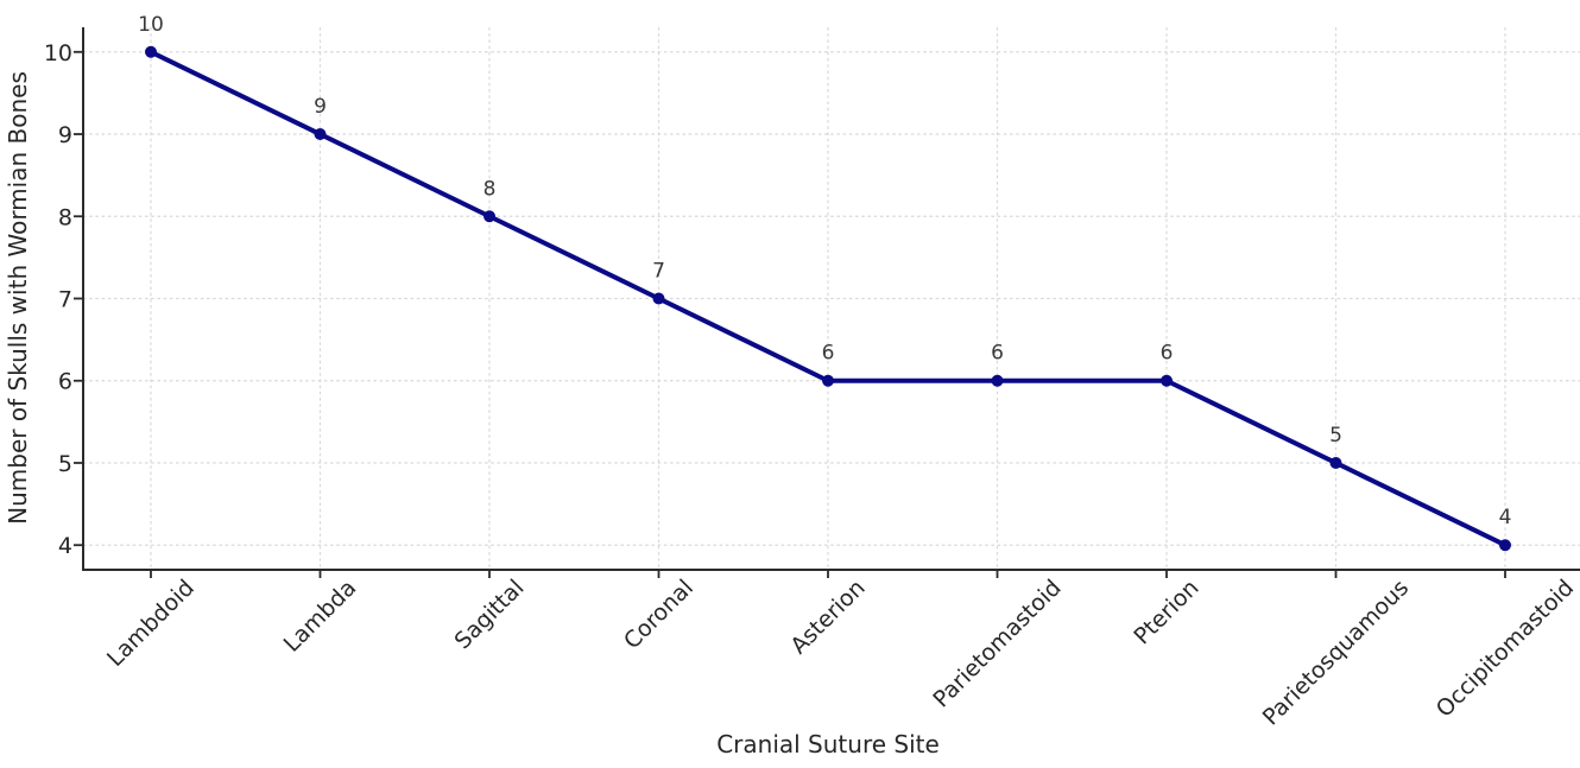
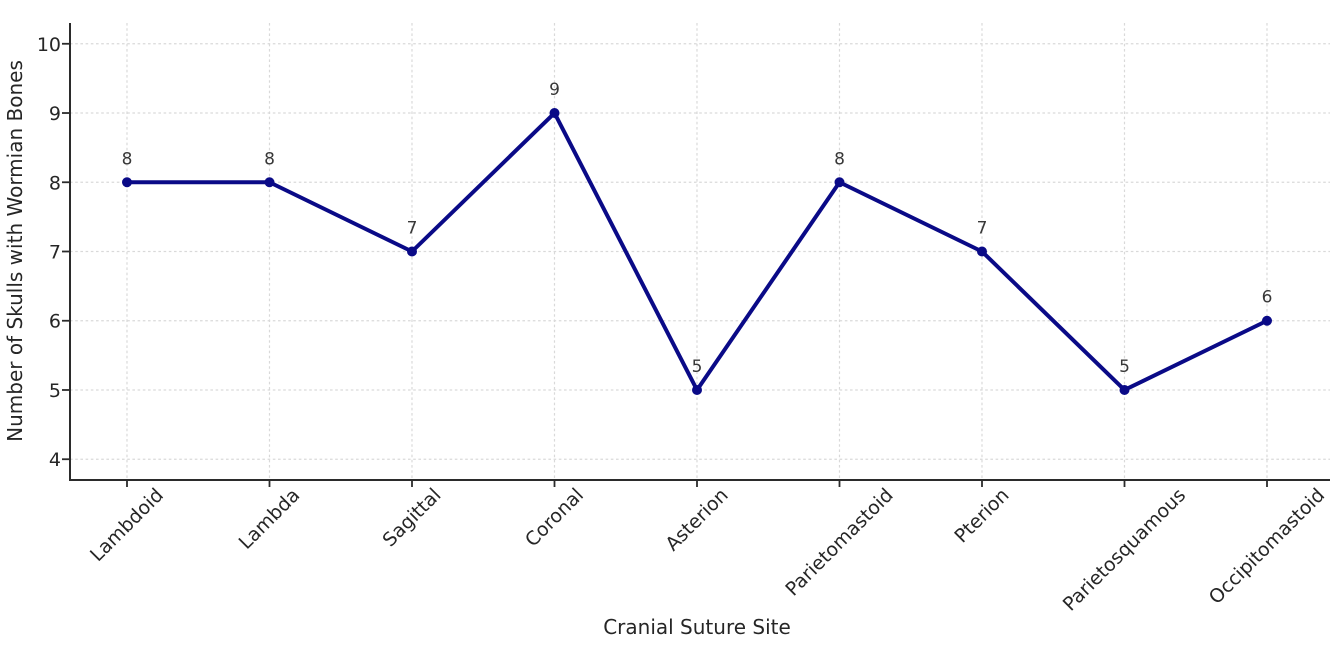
Lambdoid: 10 -> 8
Lambda: 9 -> 8
Sagittal: 8 -> 7
Coronal: 7 -> 9
Asterion: 6 -> 5
Parietomastoid: 6 -> 8
Pterion: 6 -> 7
Occipitomastoid: 4 -> 6
